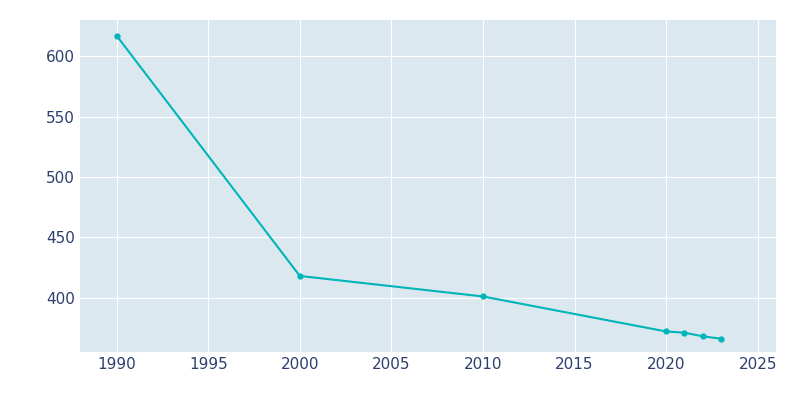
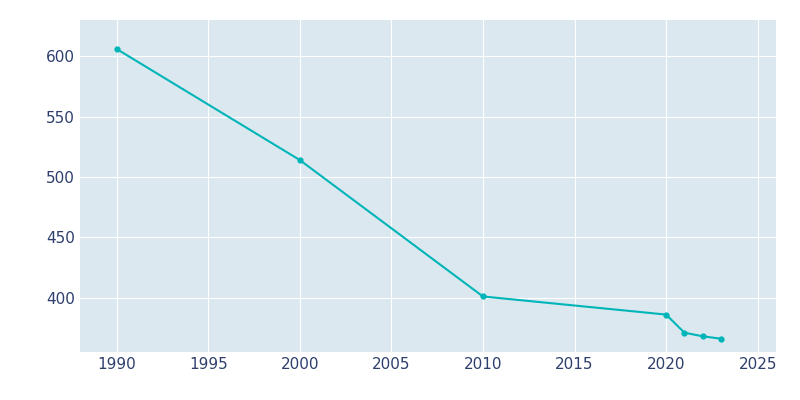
1990: 617 -> 606
2000: 418 -> 514
2020: 372 -> 386
